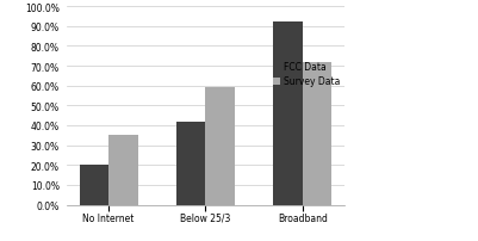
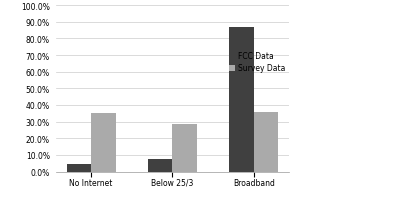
FCC Data/No Internet: 20% -> 4%
FCC Data/Below 25/3: 42% -> 8%
Survey Data/Below 25/3: 59% -> 28%
FCC Data/Broadband: 92% -> 87%
Survey Data/Broadband: 72% -> 36%
